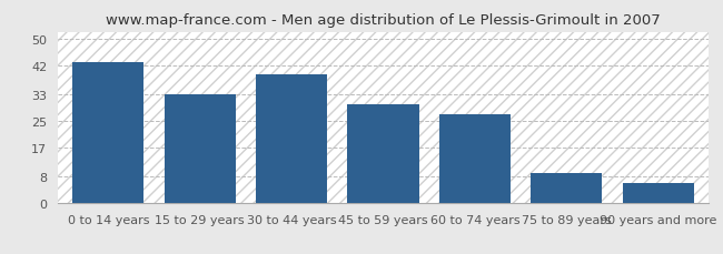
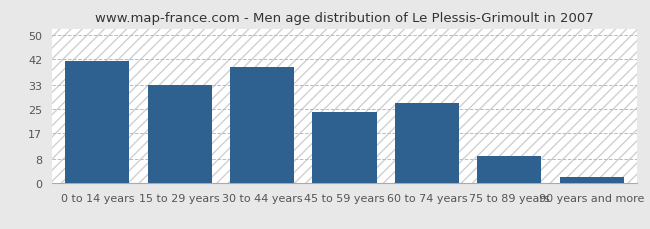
0 to 14 years: 43 -> 41
45 to 59 years: 30 -> 24
90 years and more: 6 -> 2
